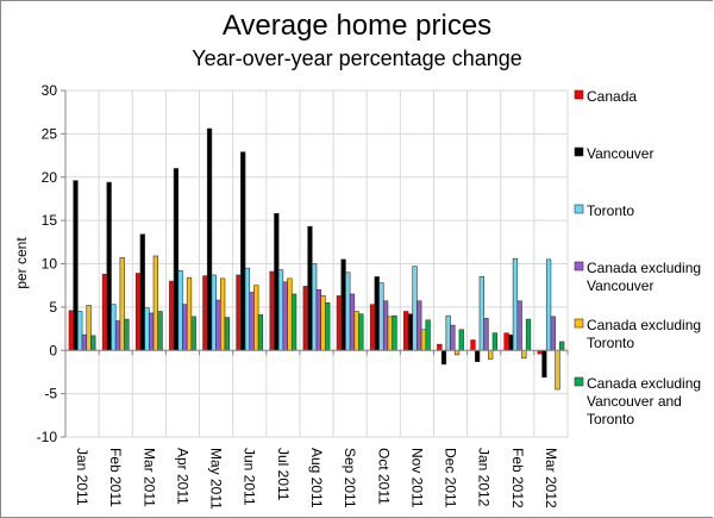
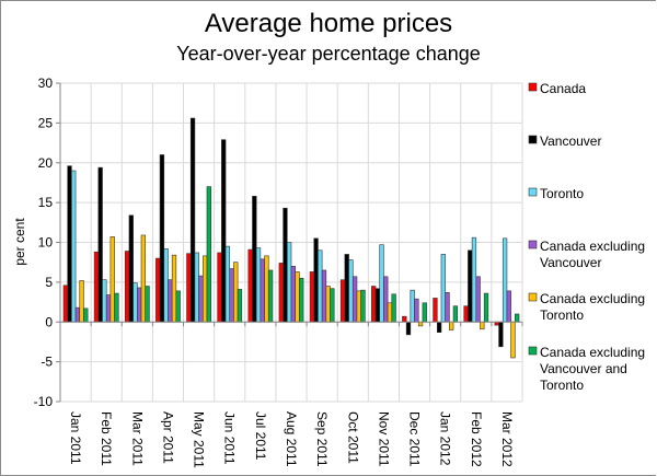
Toronto/Jan 2011: 4 -> 19
Canada excluding Vancouver and Toronto/May 2011: 4 -> 17
Canada/Jan 2012: 1 -> 3
Vancouver/Feb 2012: 2 -> 9
